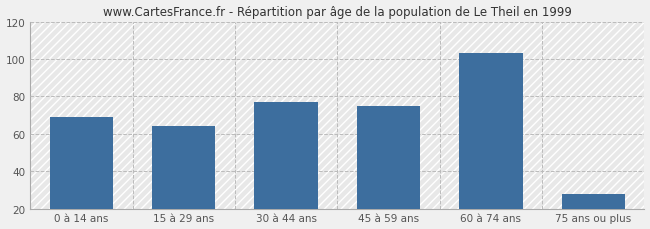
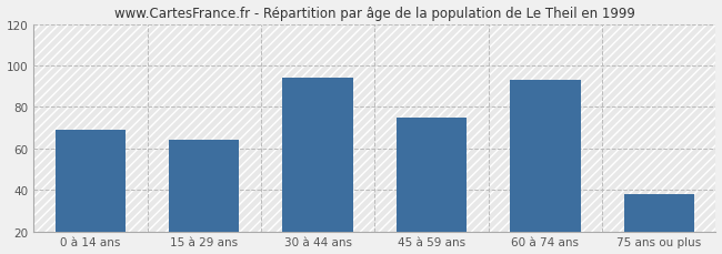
30 à 44 ans: 77 -> 94
60 à 74 ans: 103 -> 93
75 ans ou plus: 28 -> 38
